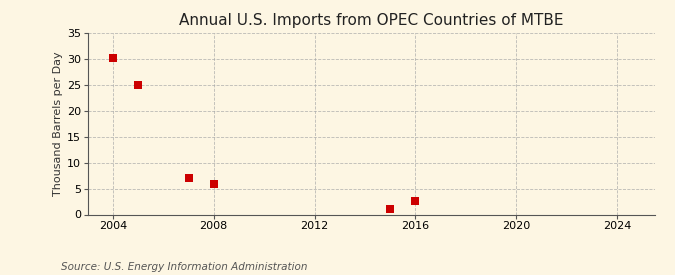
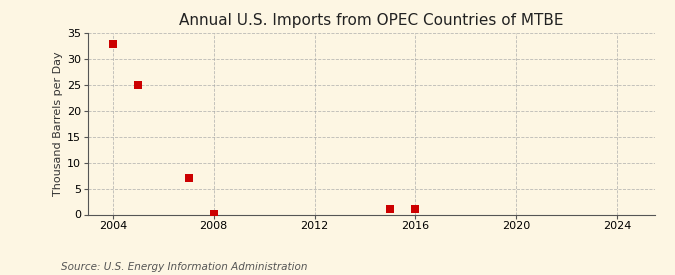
2004: 30.2 -> 32.8
2008: 5.8 -> 0.1
2016: 2.6 -> 1.0
